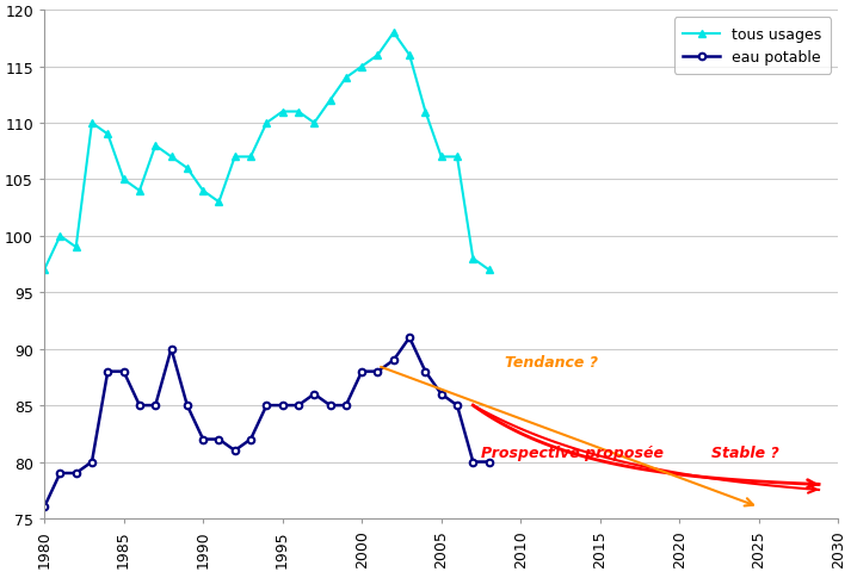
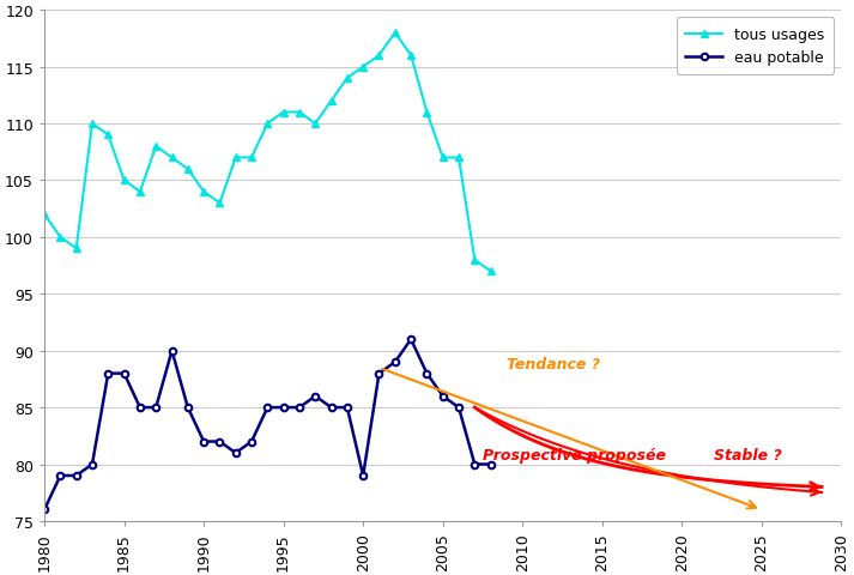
tous usages/1980: 97 -> 102
eau potable/2000: 88 -> 79
